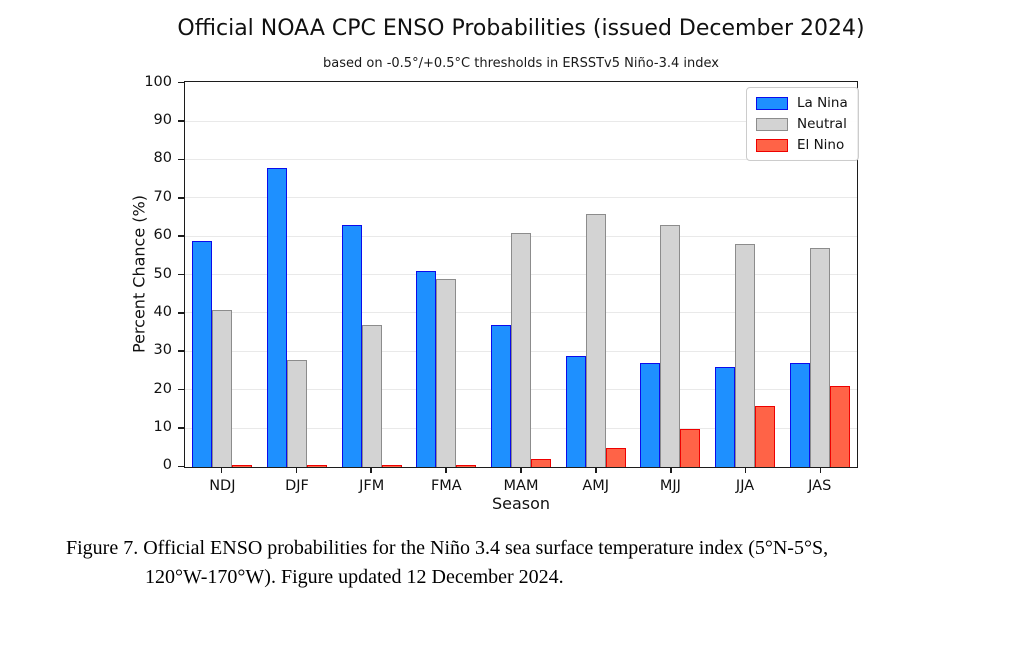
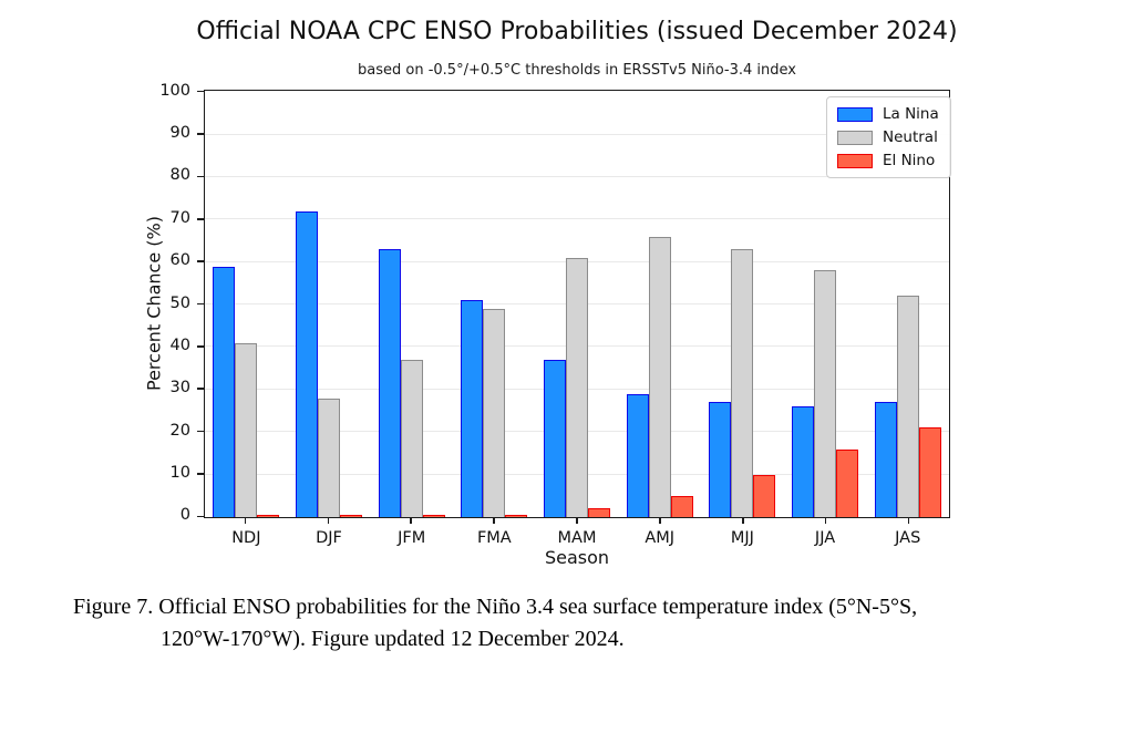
La Nina/DJF: 78 -> 72
Neutral/JAS: 57 -> 52
